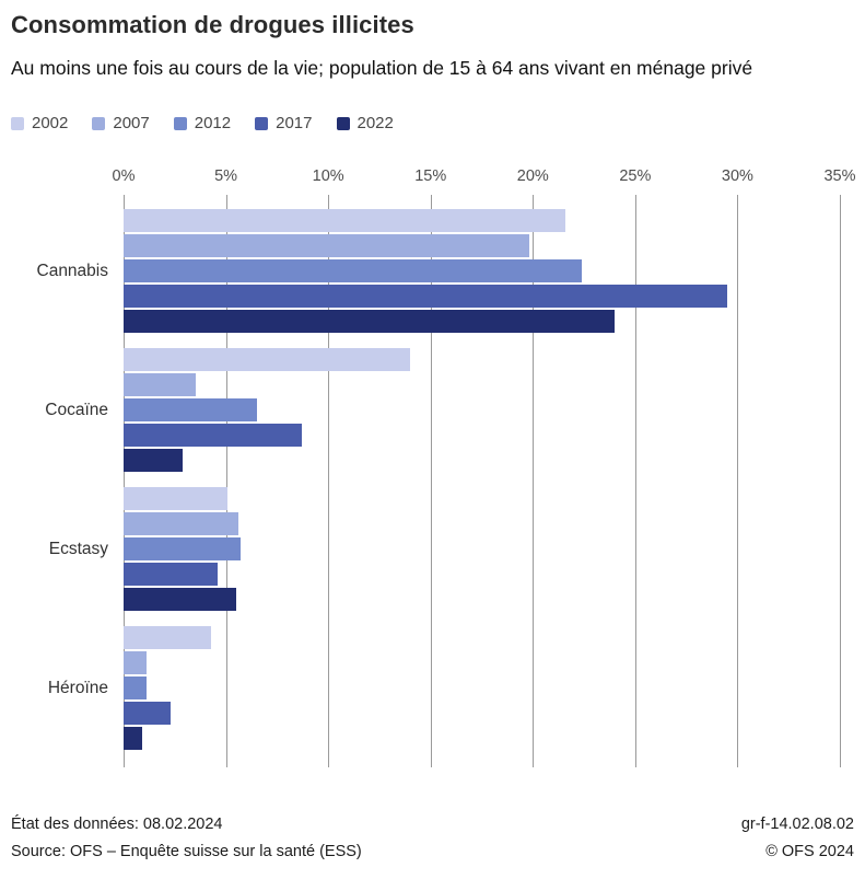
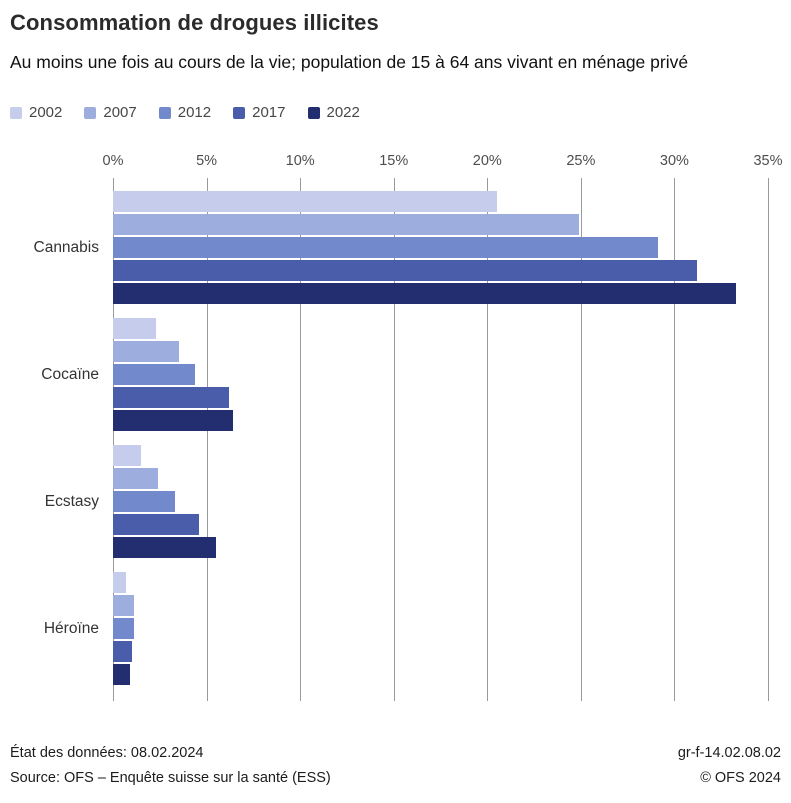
2002/Cannabis: 21.6% -> 20.5%
2007/Cannabis: 19.8% -> 24.9%
2012/Cannabis: 22.4% -> 29.1%
2017/Cannabis: 29.5% -> 31.2%
2022/Cannabis: 24.0% -> 33.3%
2002/Cocaïne: 14.0% -> 2.3%
2012/Cocaïne: 6.5% -> 4.4%
2017/Cocaïne: 8.7% -> 6.2%
2022/Cocaïne: 2.9% -> 6.4%
2002/Ecstasy: 5.1% -> 1.5%
2007/Ecstasy: 5.6% -> 2.4%
2012/Ecstasy: 5.7% -> 3.3%
2002/Héroïne: 4.3% -> 0.7%
2017/Héroïne: 2.3% -> 1.0%
